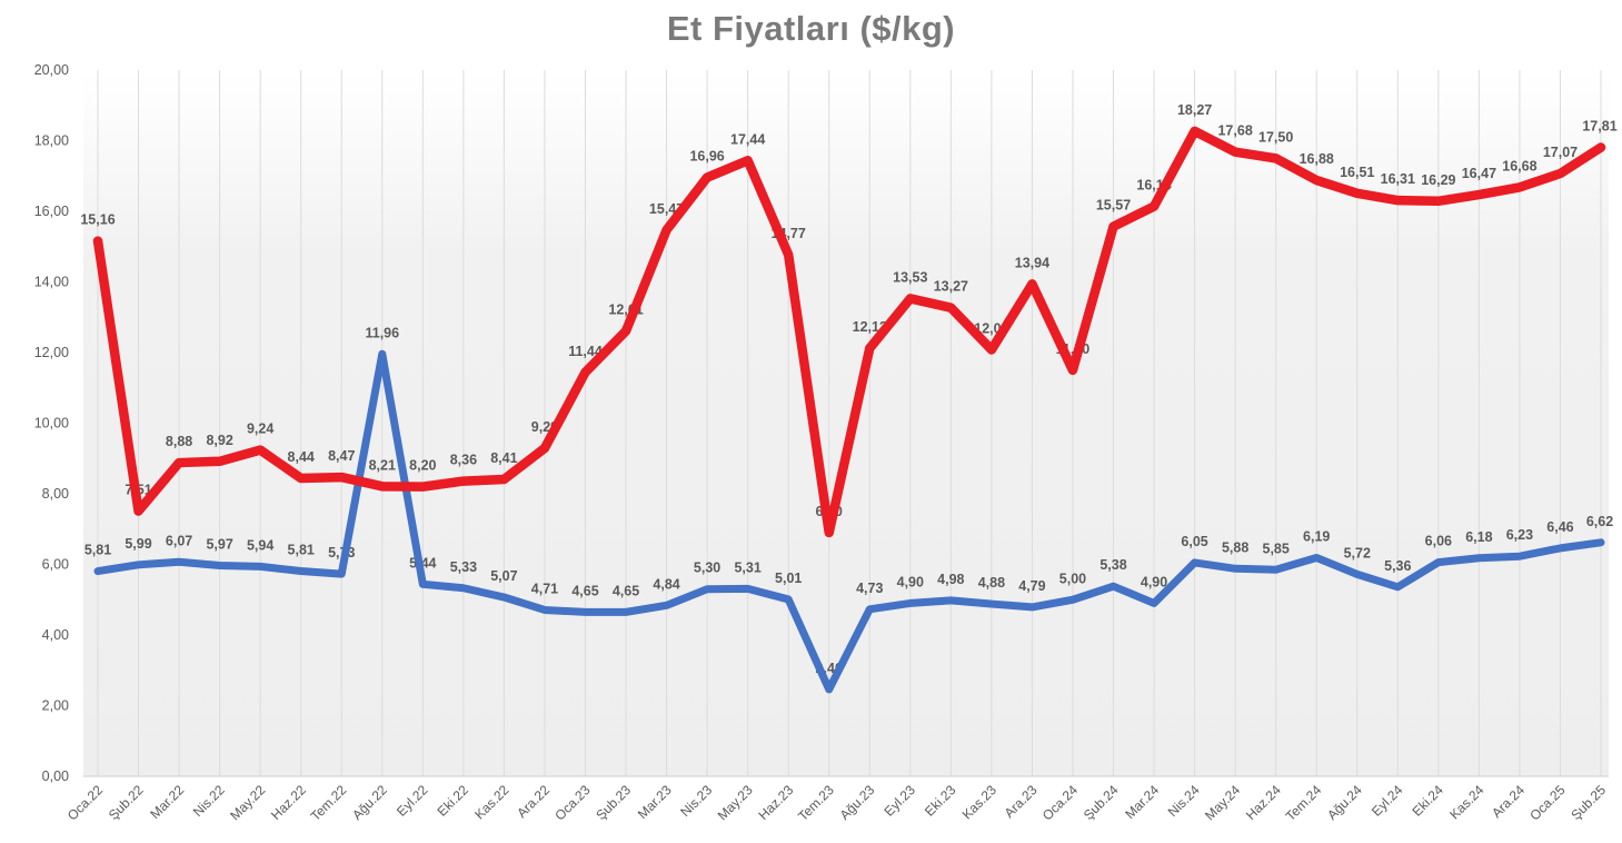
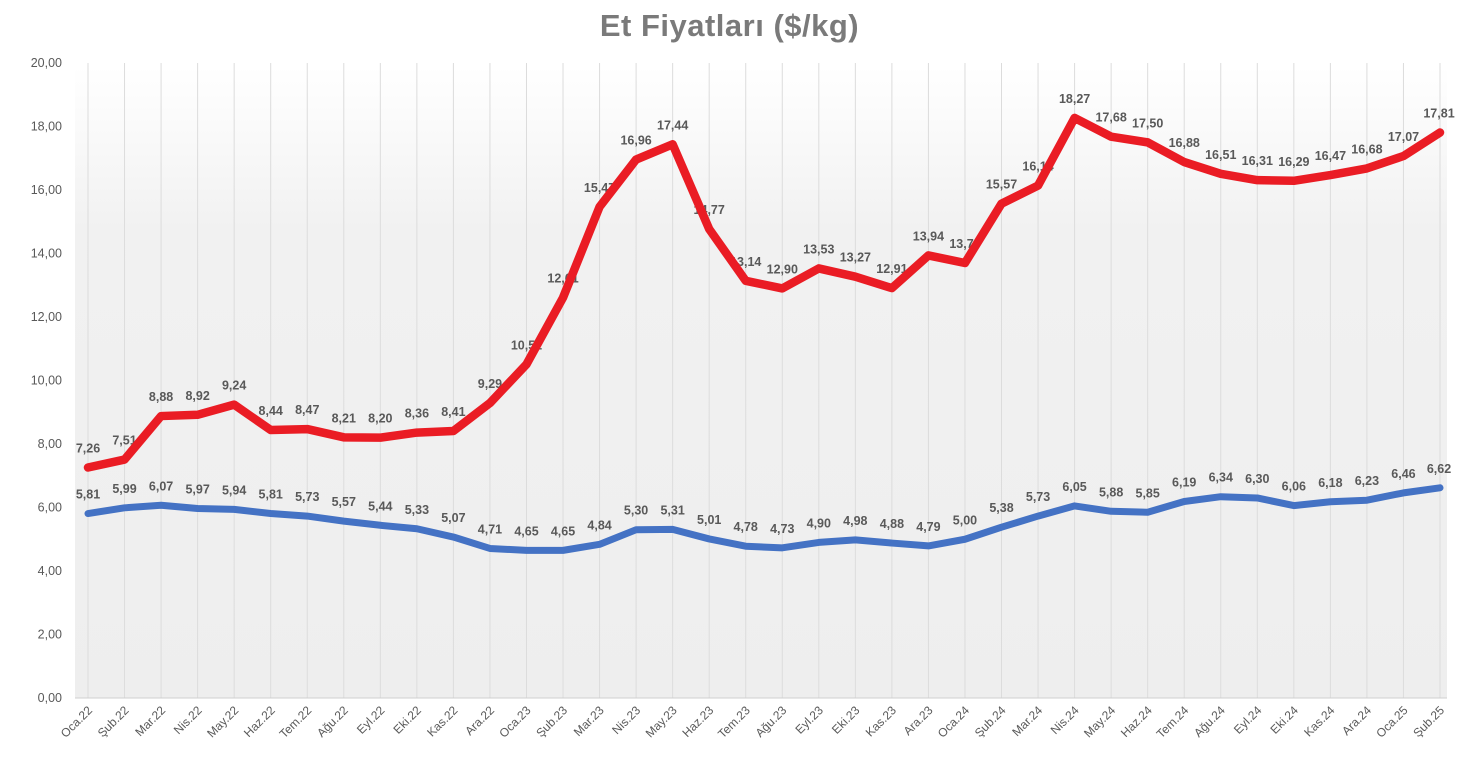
Türkiye/Oca.22: 15,16 -> 7,26
Dünya/Ağu.22: 11,96 -> 5,57
Türkiye/Oca.23: 11,44 -> 10,51
Dünya/Tem.23: 2,46 -> 4,78
Türkiye/Tem.23: 6,90 -> 13,14
Türkiye/Ağu.23: 12,12 -> 12,90
Türkiye/Kas.23: 12,08 -> 12,91
Türkiye/Oca.24: 11,50 -> 13,70
Dünya/Mar.24: 4,90 -> 5,73
Dünya/Ağu.24: 5,72 -> 6,34
Dünya/Eyl.24: 5,36 -> 6,30
